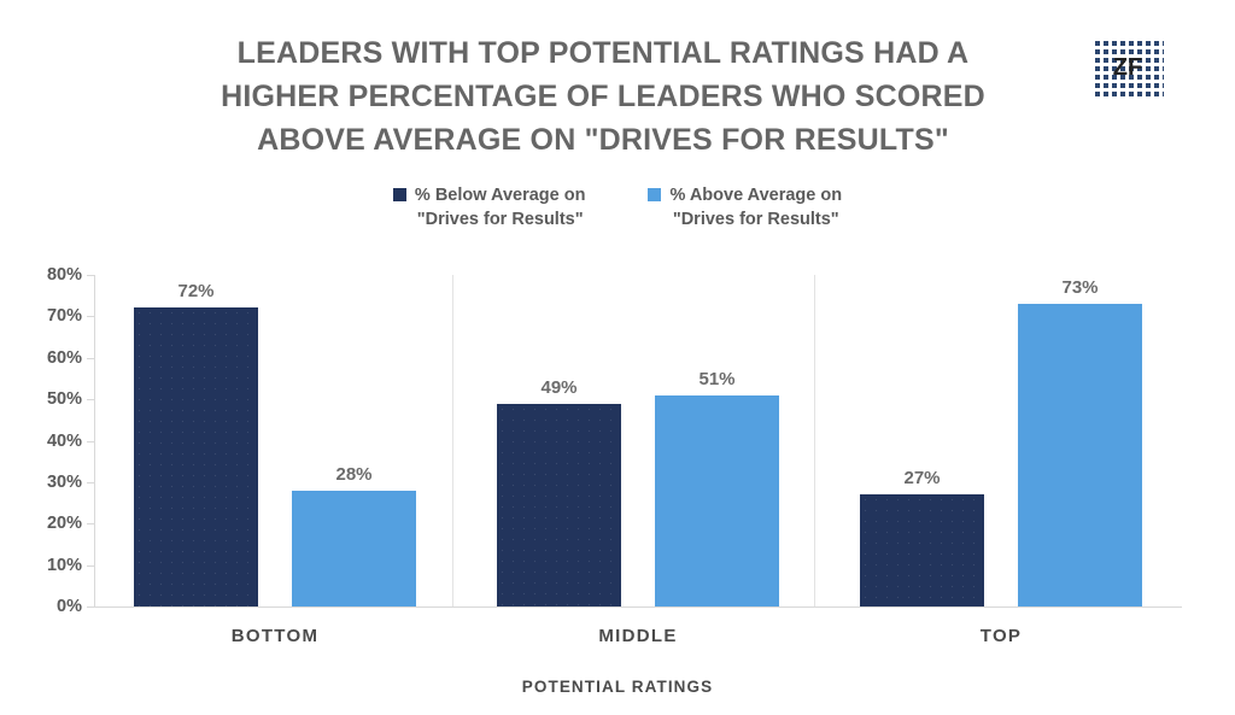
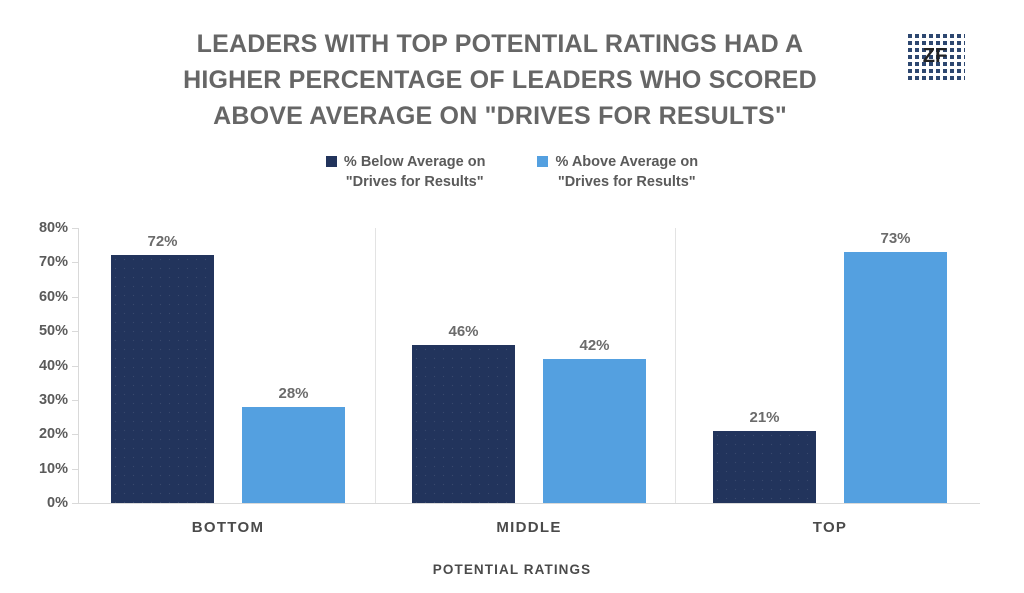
% Below Average on "Drives for Results"/MIDDLE: 49% -> 46%
% Above Average on "Drives for Results"/MIDDLE: 51% -> 42%
% Below Average on "Drives for Results"/TOP: 27% -> 21%
